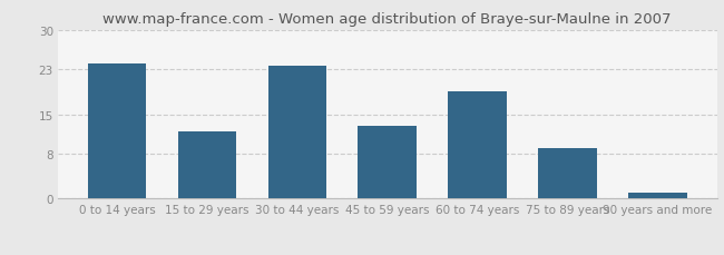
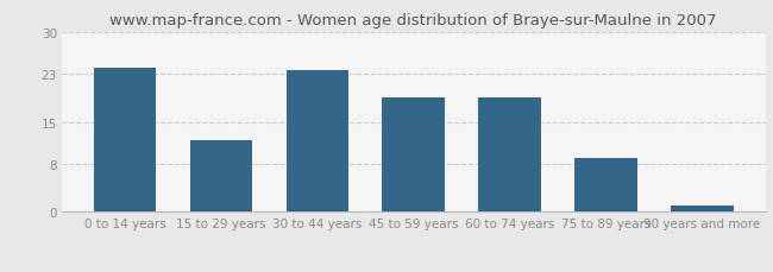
45 to 59 years: 13.0 -> 19.0
